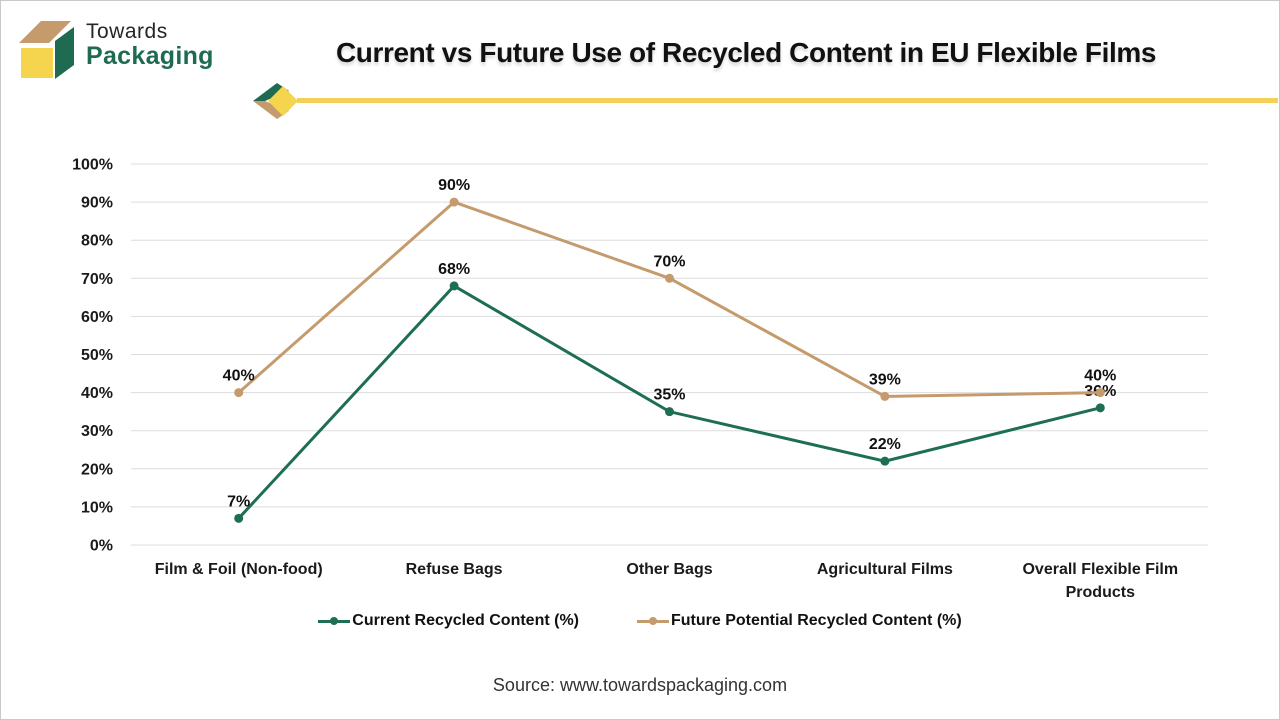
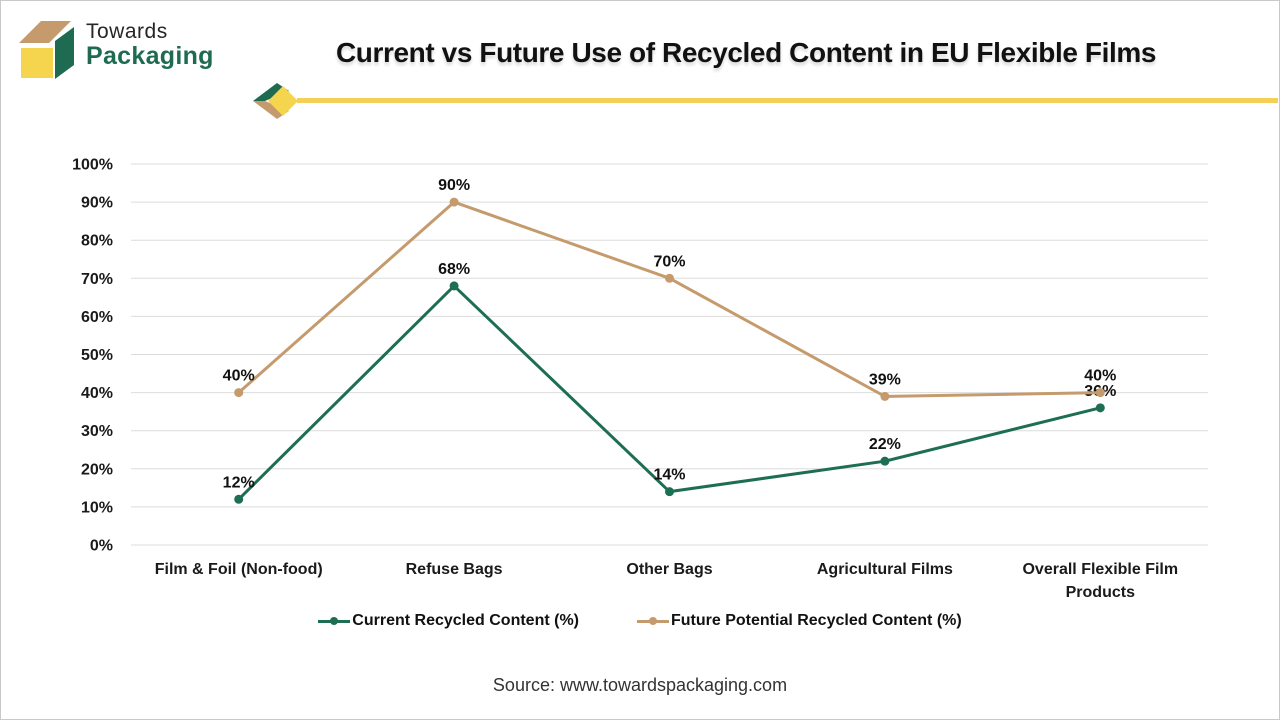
Current Recycled Content (%)/Film & Foil (Non-food): 7% -> 12%
Current Recycled Content (%)/Other Bags: 35% -> 14%
